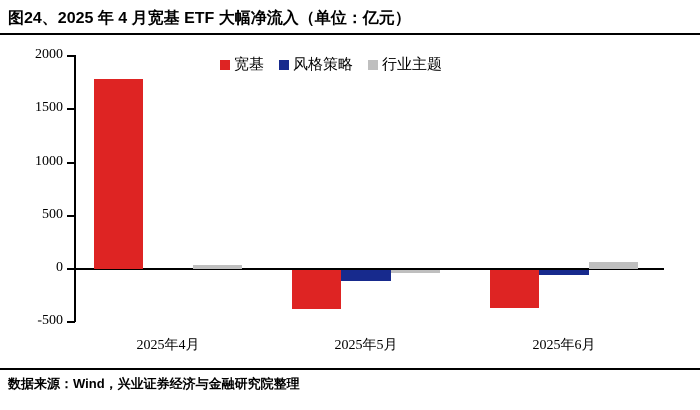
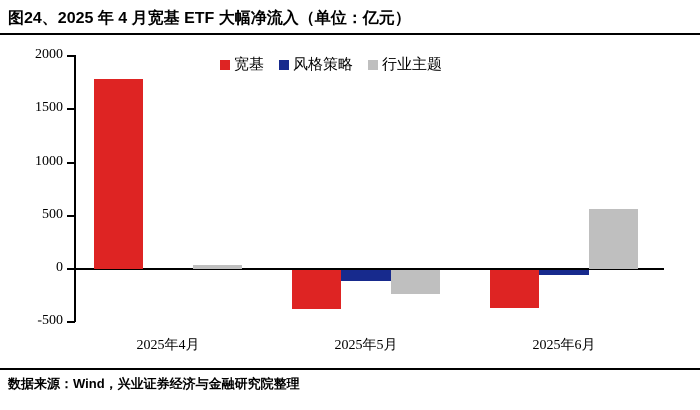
行业主题/2025年5月: -20 -> -230
行业主题/2025年6月: 70 -> 560
